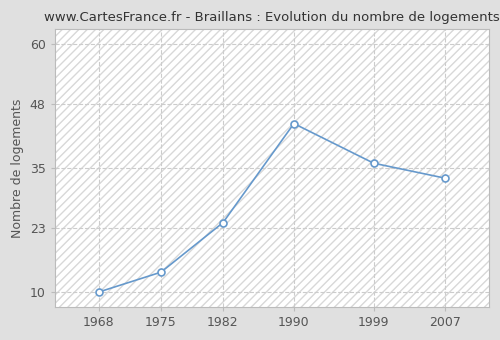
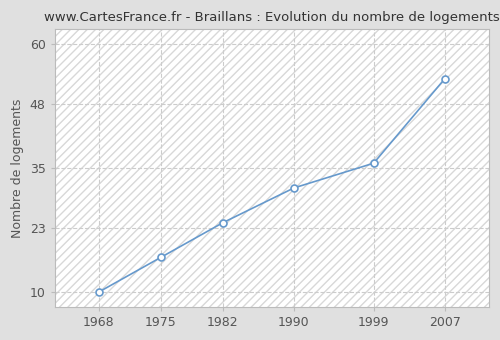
1975: 14 -> 17
1990: 44 -> 31
2007: 33 -> 53
